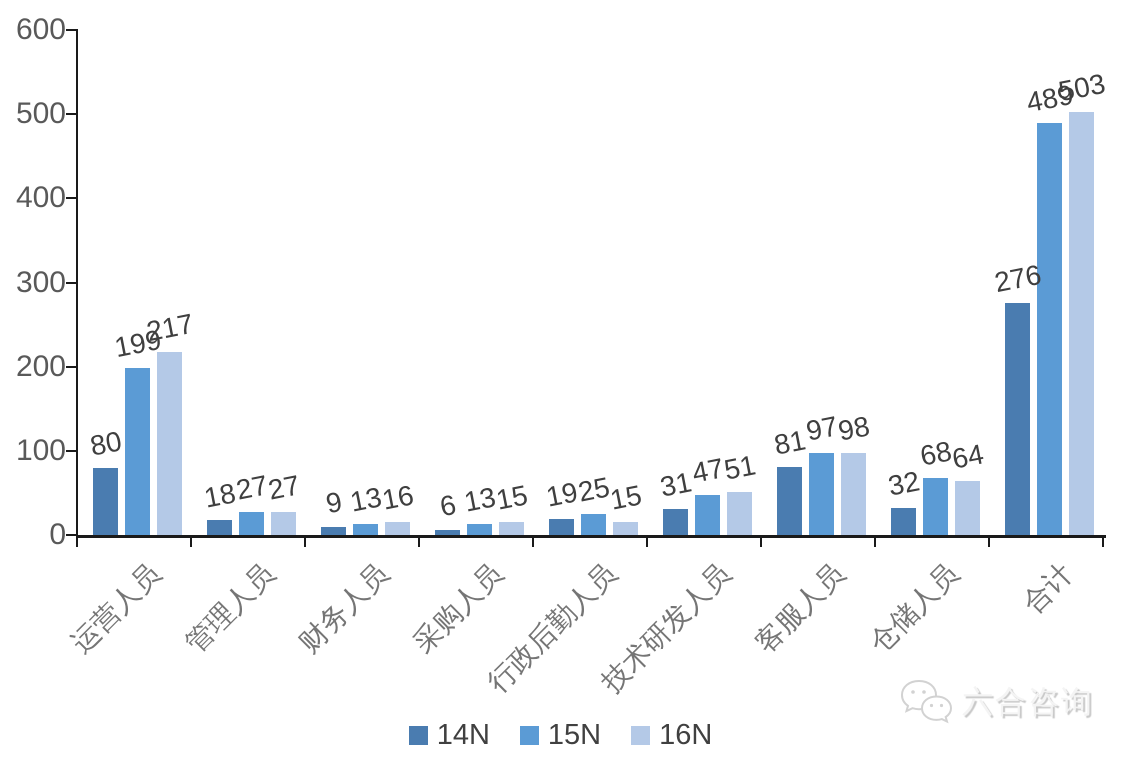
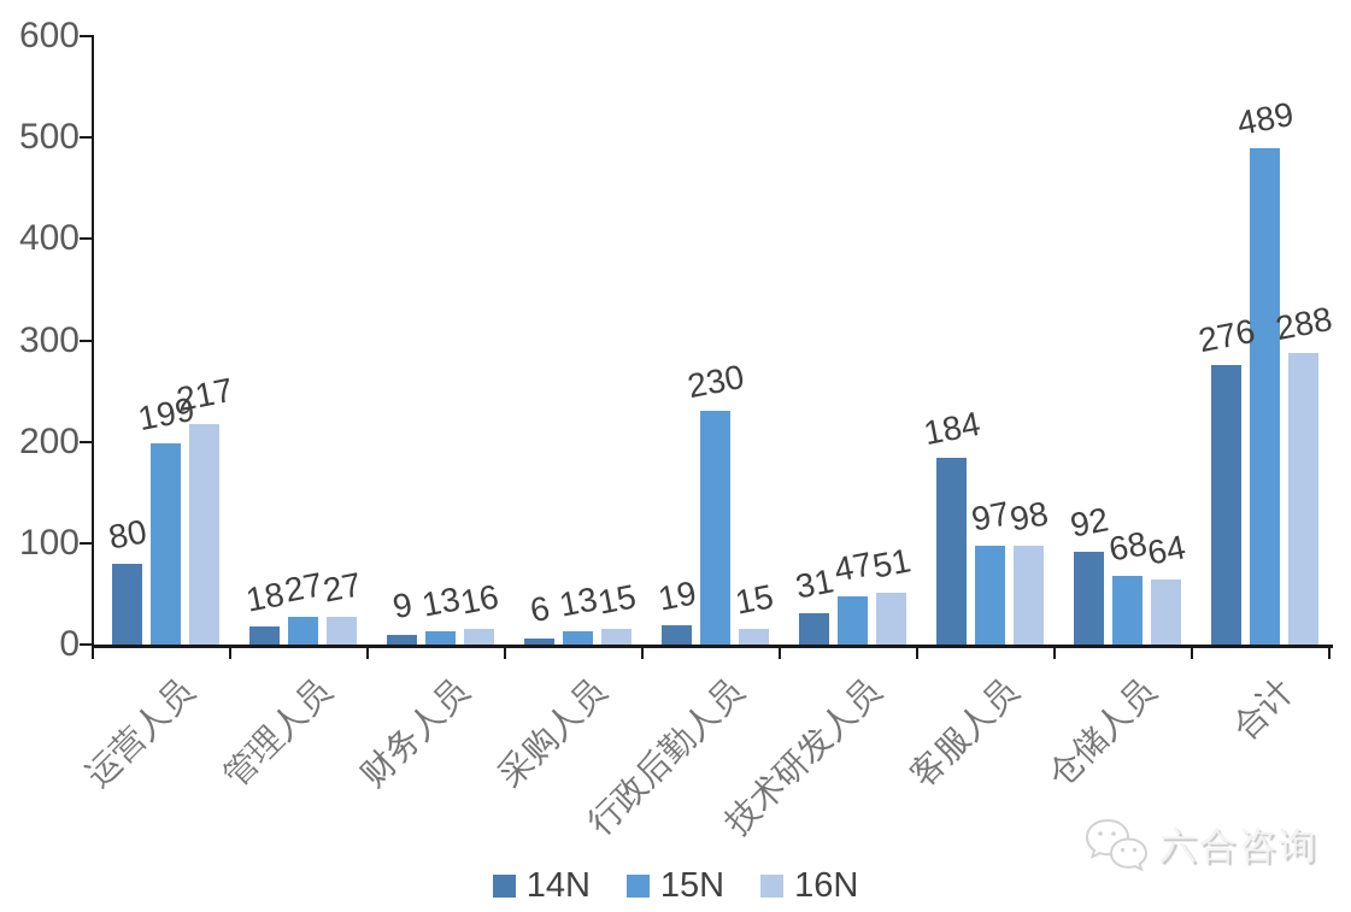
15N/行政后勤人员: 25 -> 230
14N/客服人员: 81 -> 184
14N/仓储人员: 32 -> 92
16N/合计: 503 -> 288
